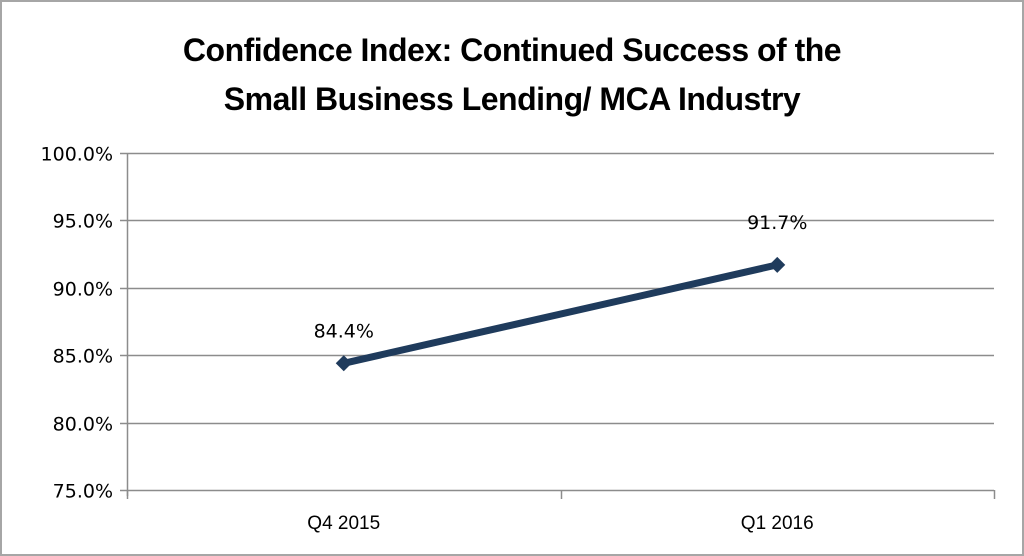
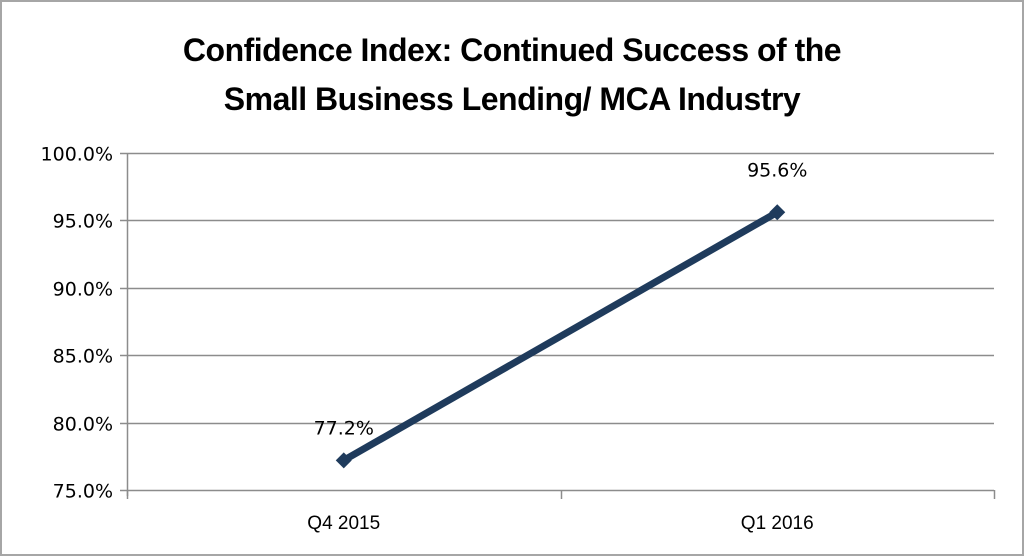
Q4 2015: 84.4% -> 77.2%
Q1 2016: 91.7% -> 95.6%
